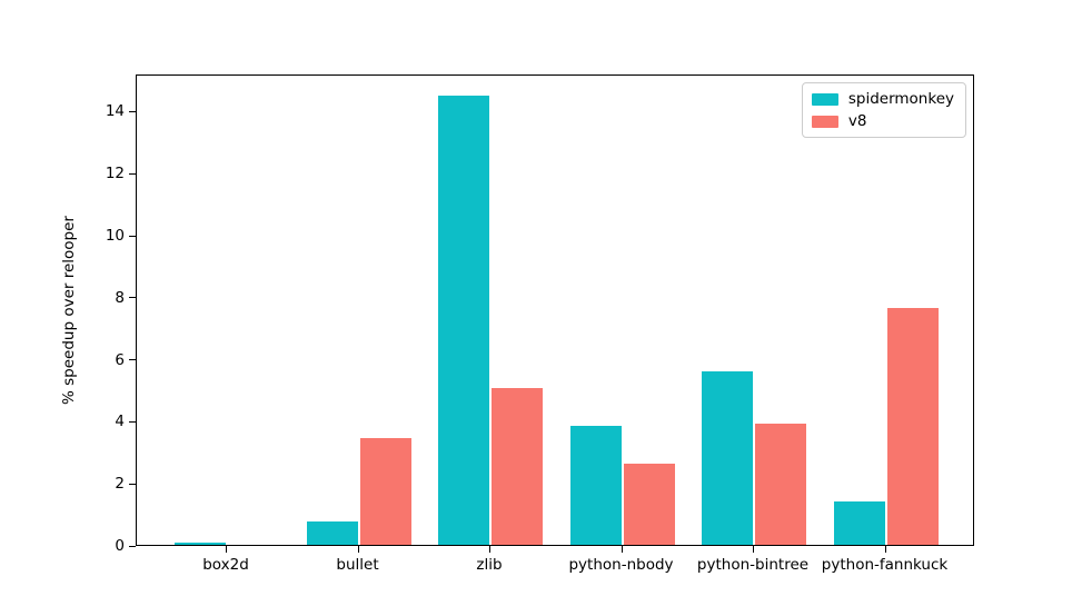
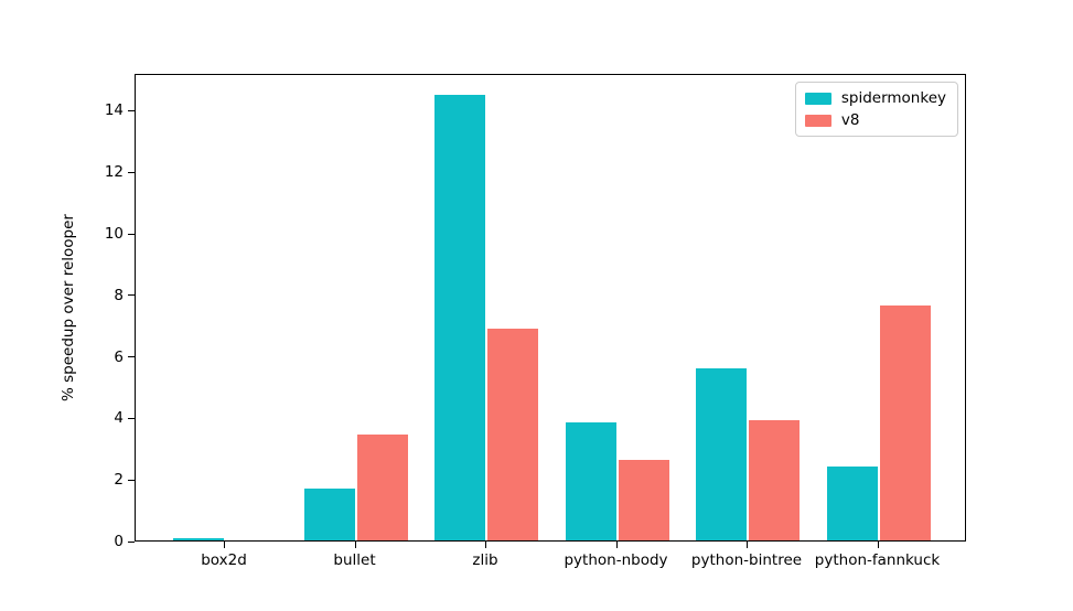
spidermonkey/bullet: 0.8 -> 1.7
v8/zlib: 5.0 -> 6.9
spidermonkey/python-fannkuck: 1.4 -> 2.4
